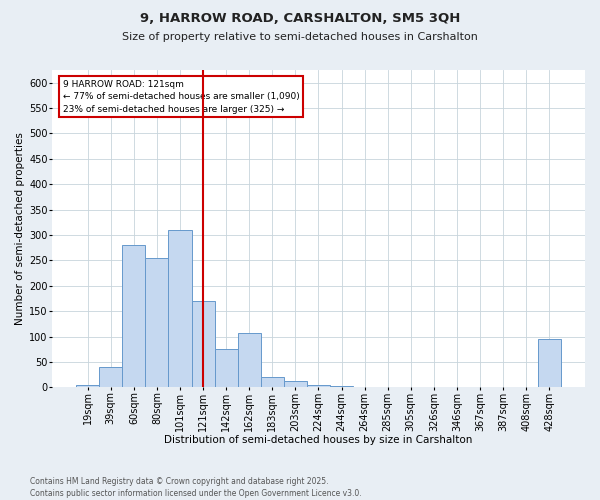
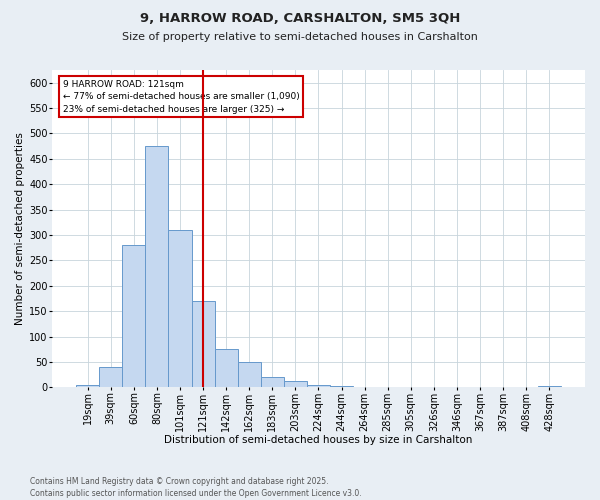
80sqm: 254 -> 475
162sqm: 106 -> 50
428sqm: 96 -> 3
